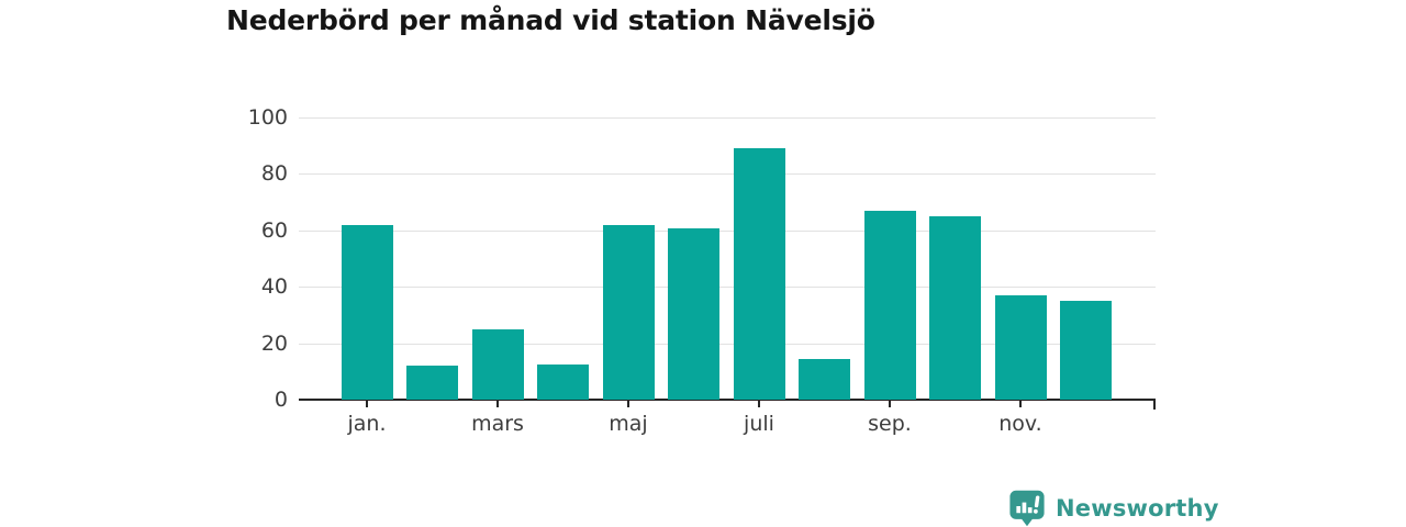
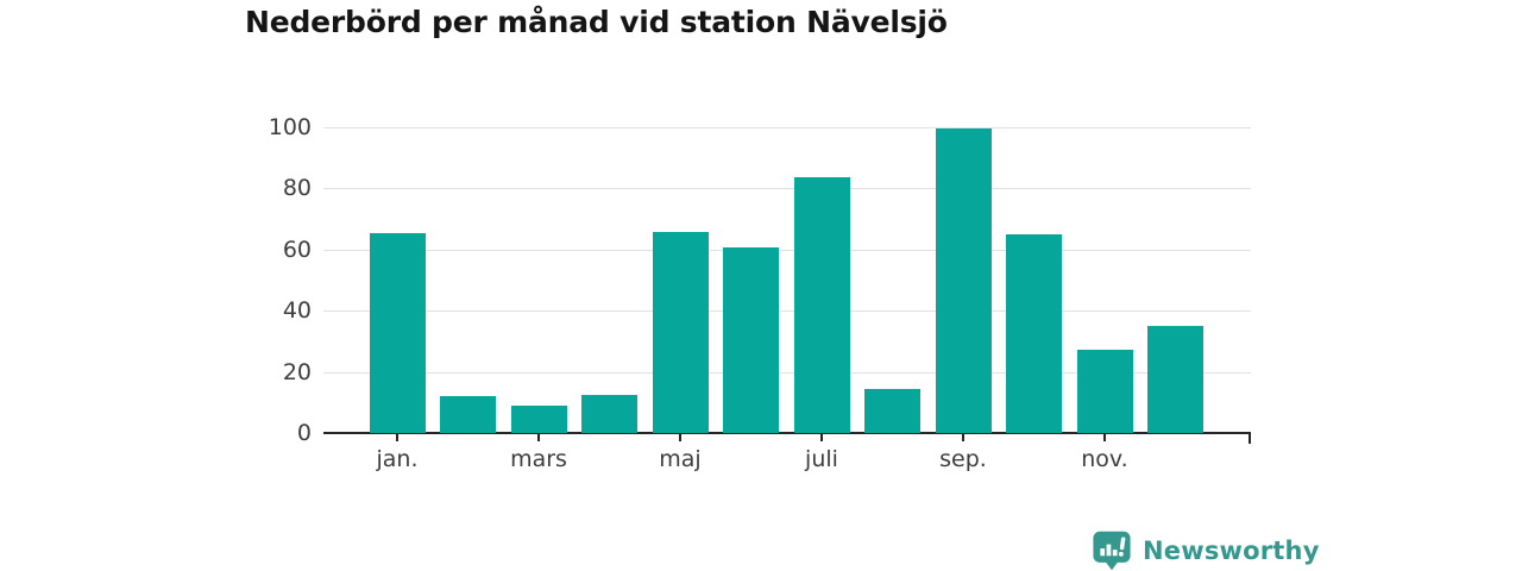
jan.: 62 -> 65
mars: 25 -> 9
maj: 62 -> 66
juli: 89 -> 84
sep.: 67 -> 100
nov.: 37 -> 27
